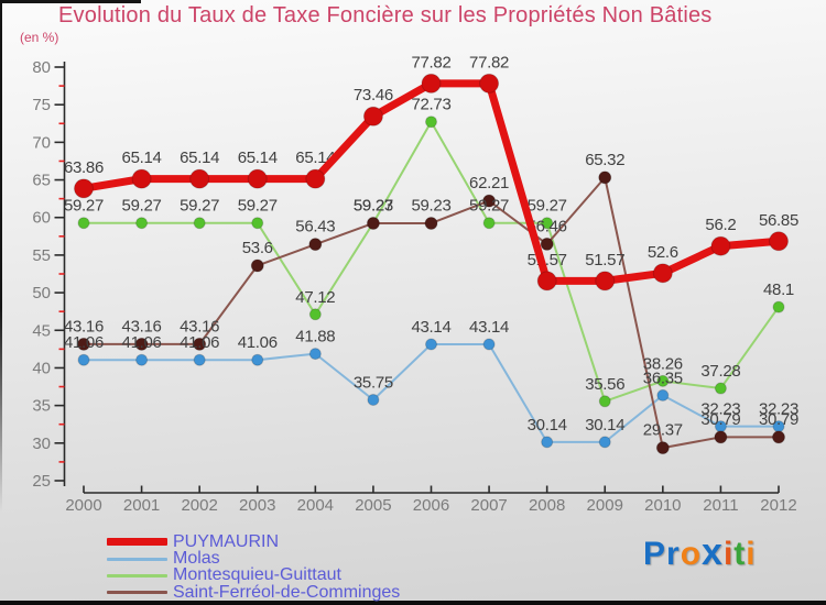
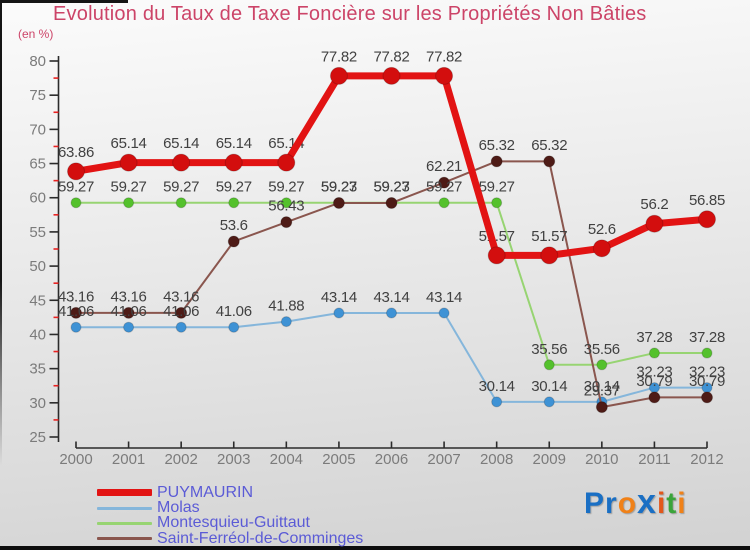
Montesquieu-Guittaut/2004: 47.12 -> 59.27
PUYMAURIN/2005: 73.46 -> 77.82
Molas/2005: 35.75 -> 43.14
Montesquieu-Guittaut/2006: 72.73 -> 59.27
Saint-Ferréol-de-Comminges/2008: 56.46 -> 65.32
Molas/2010: 36.35 -> 30.14
Montesquieu-Guittaut/2010: 38.26 -> 35.56
Montesquieu-Guittaut/2012: 48.1 -> 37.28
